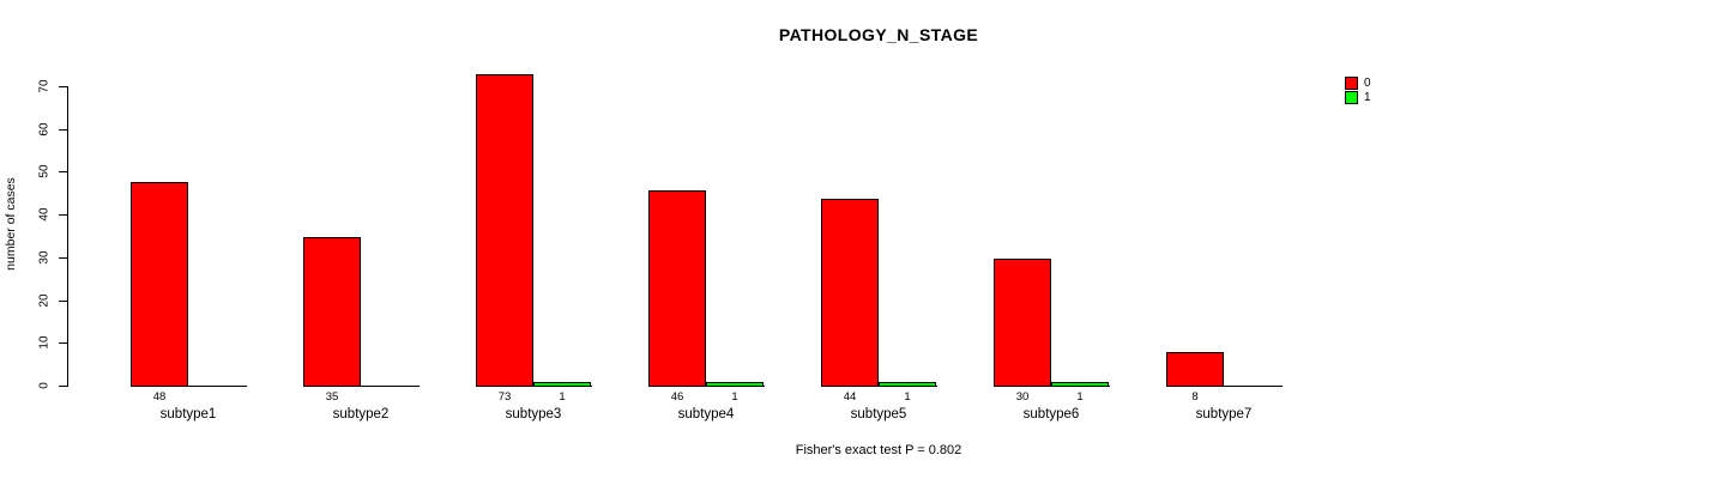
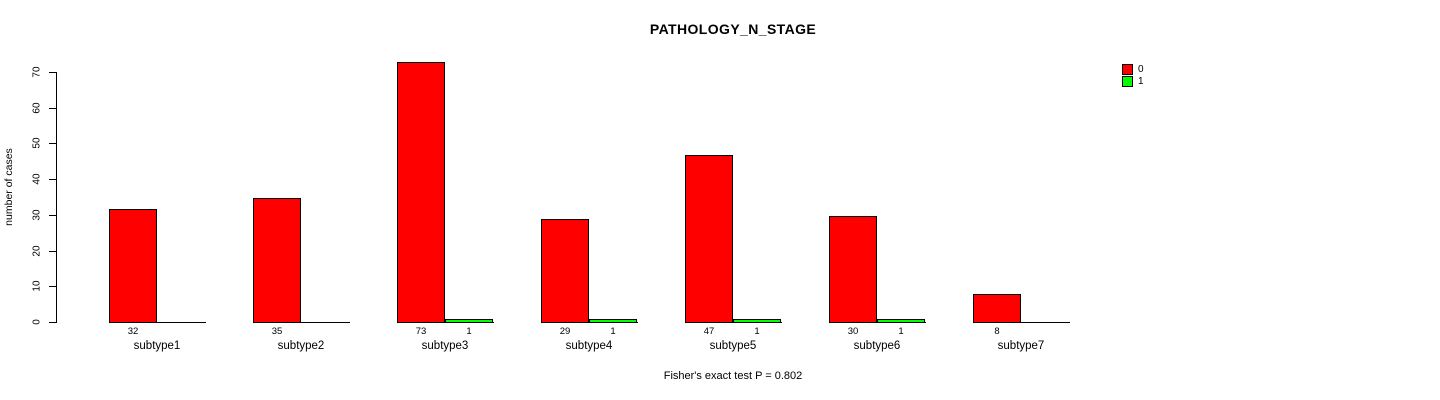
0/subtype1: 48 -> 32
0/subtype4: 46 -> 29
0/subtype5: 44 -> 47
